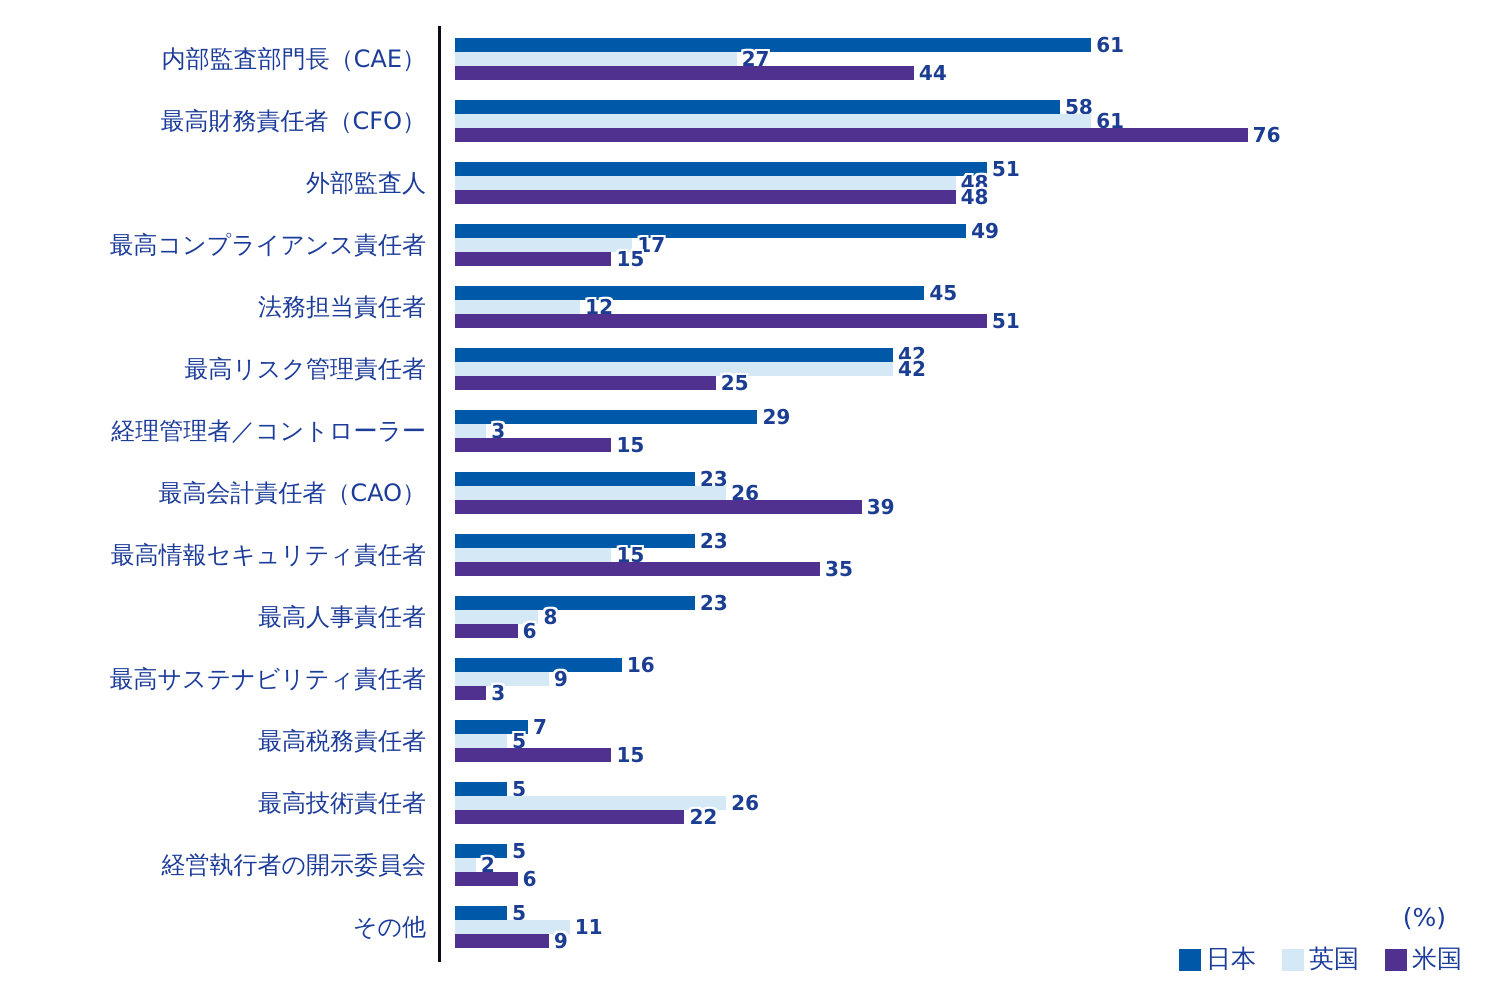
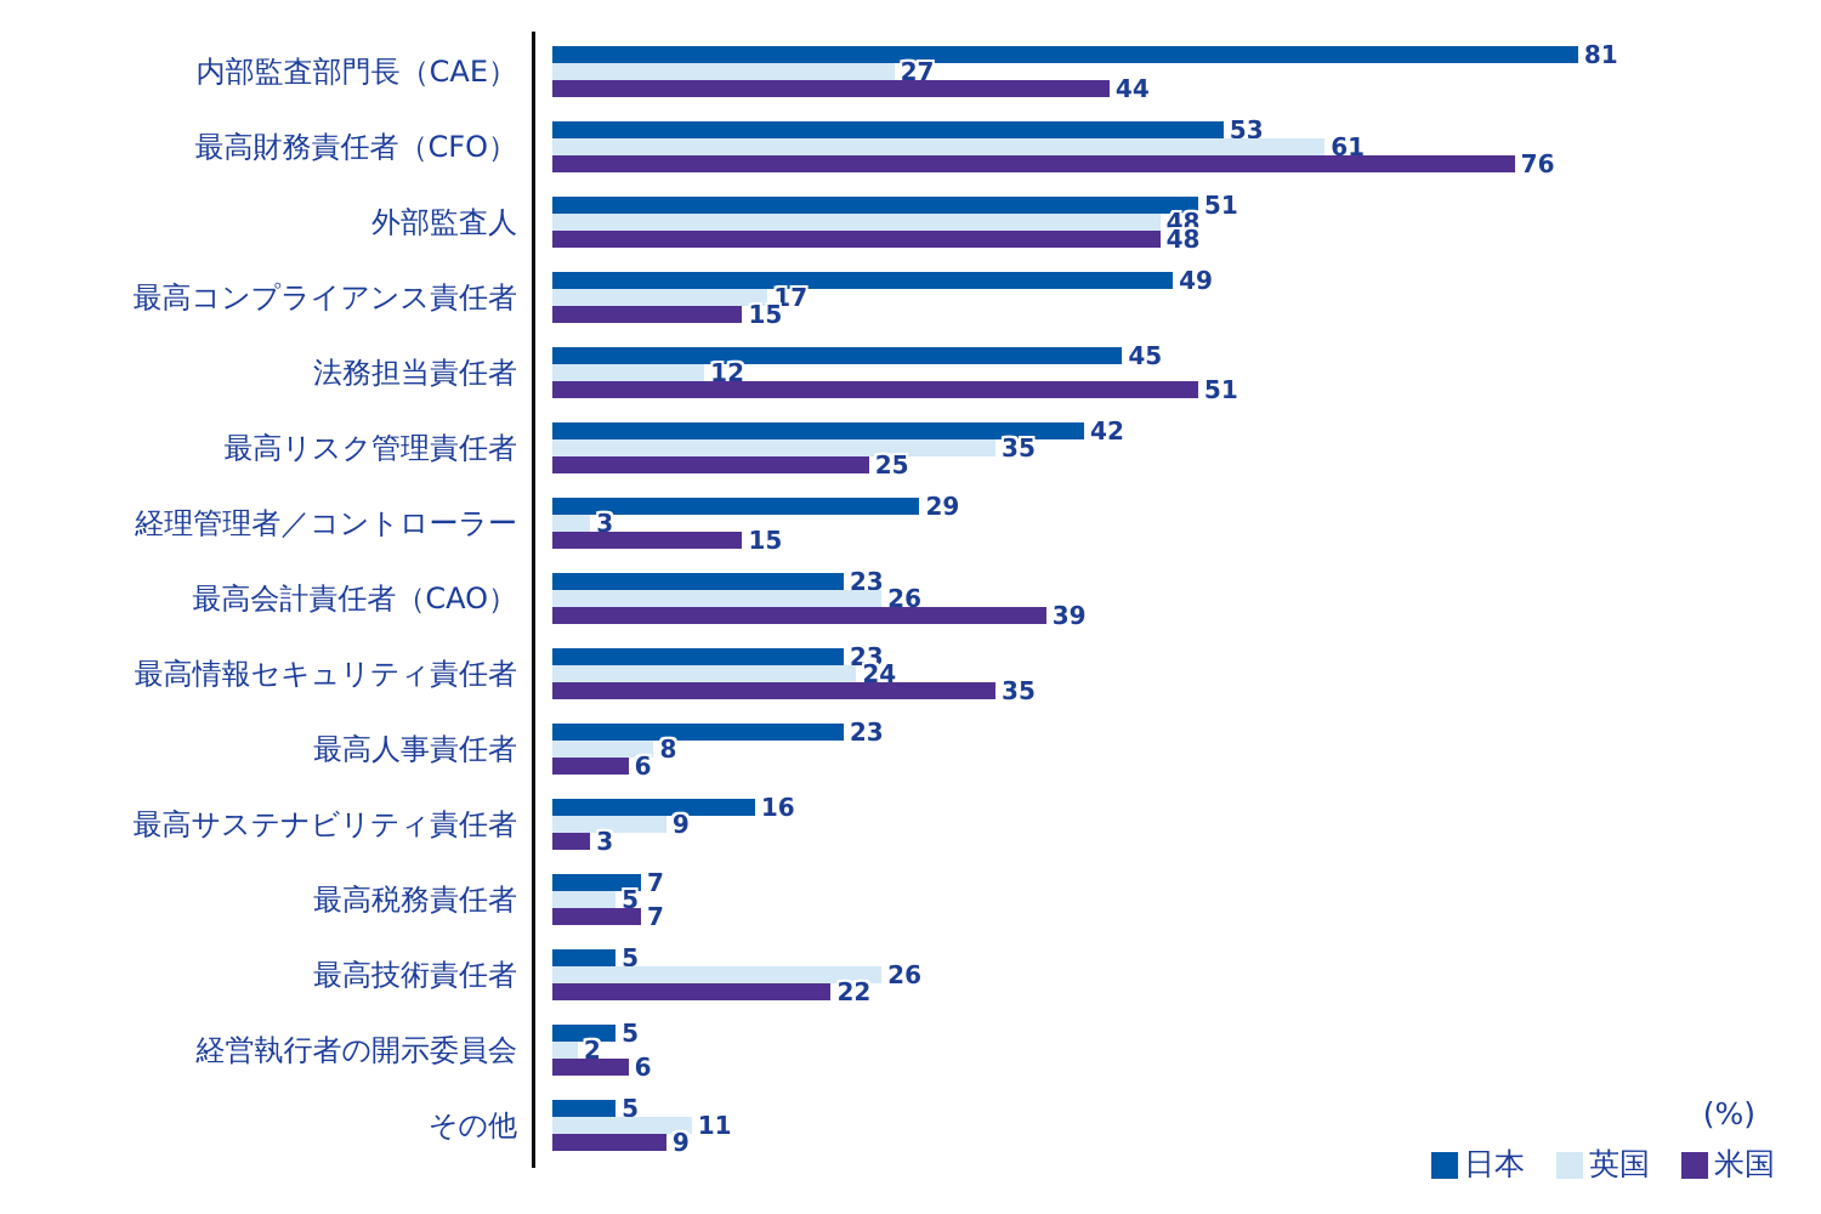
日本/内部監査部門長（CAE）: 61 -> 81
日本/最高財務責任者（CFO）: 58 -> 53
英国/最高リスク管理責任者: 42 -> 35
英国/最高情報セキュリティ責任者: 15 -> 24
米国/最高税務責任者: 15 -> 7
